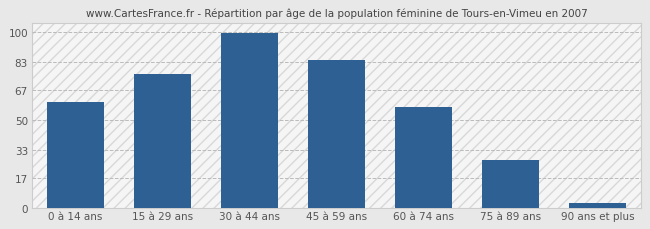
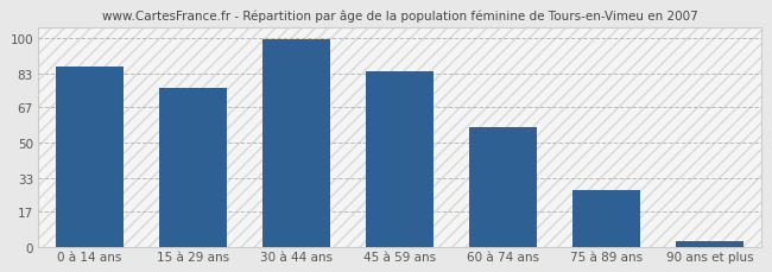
0 à 14 ans: 60 -> 86
